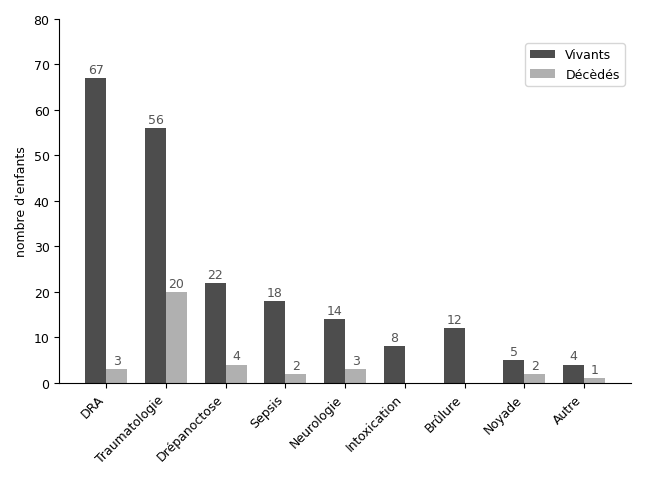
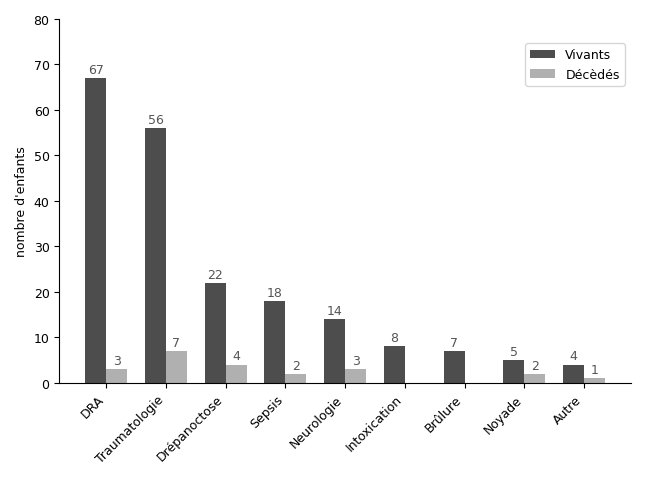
Décèdés/Traumatologie: 20 -> 7
Vivants/Brûlure: 12 -> 7
